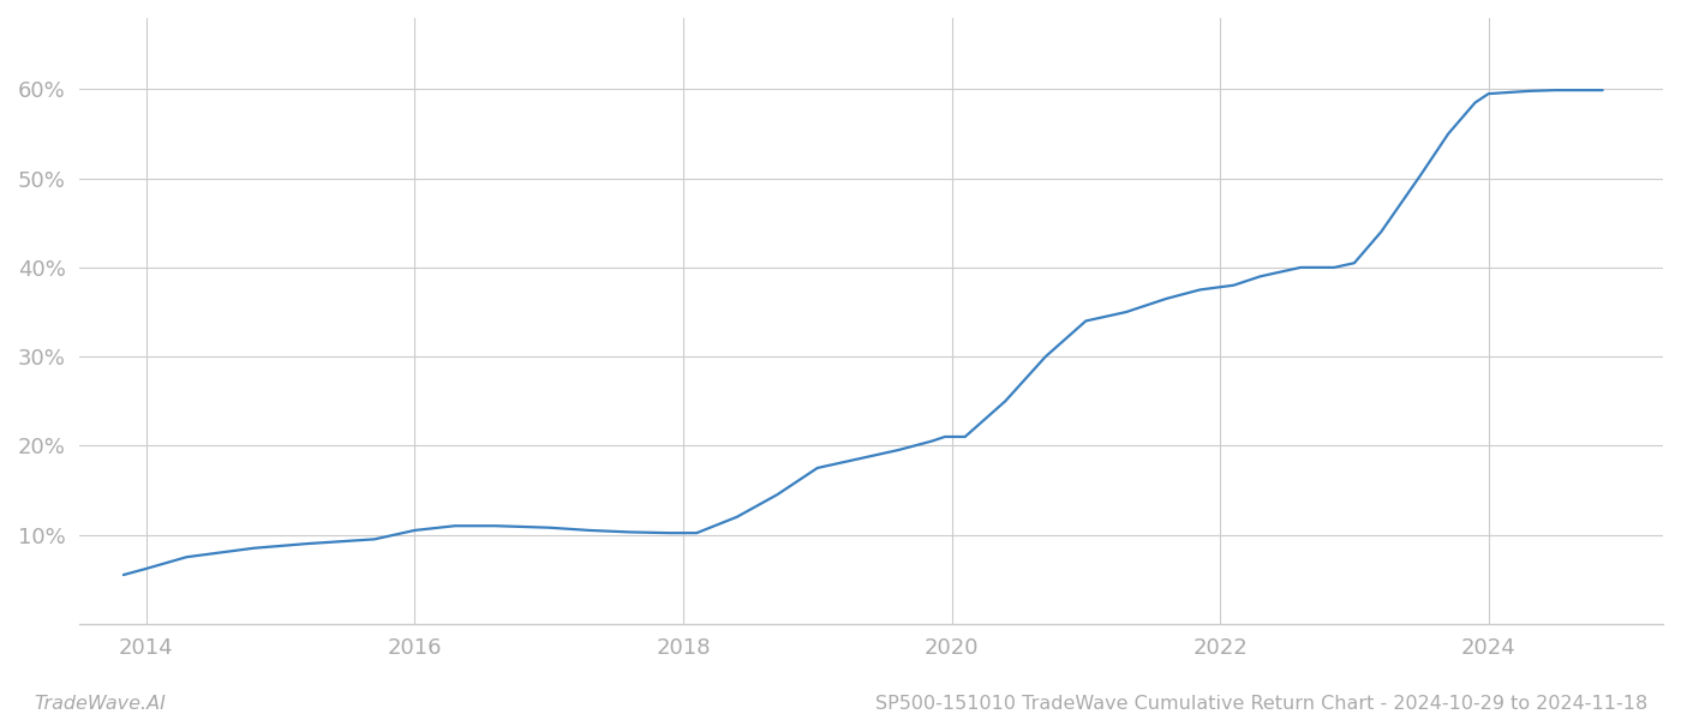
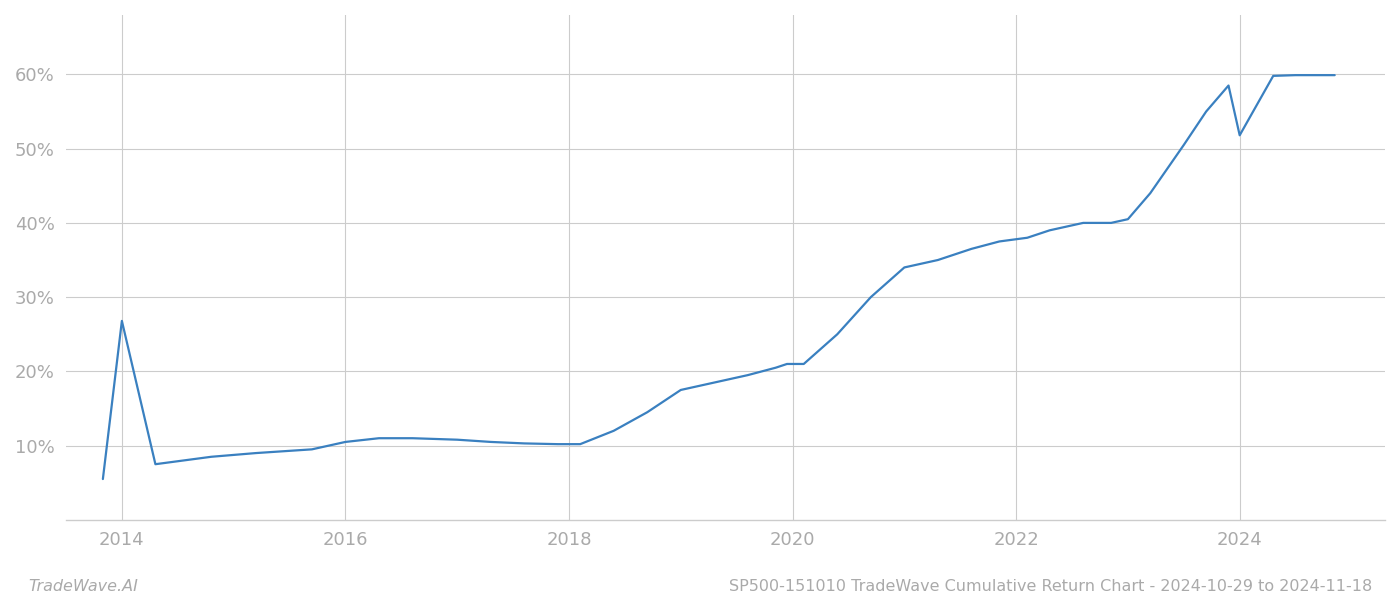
2014: 6.2% -> 26.8%
2024: 59.5% -> 51.8%
